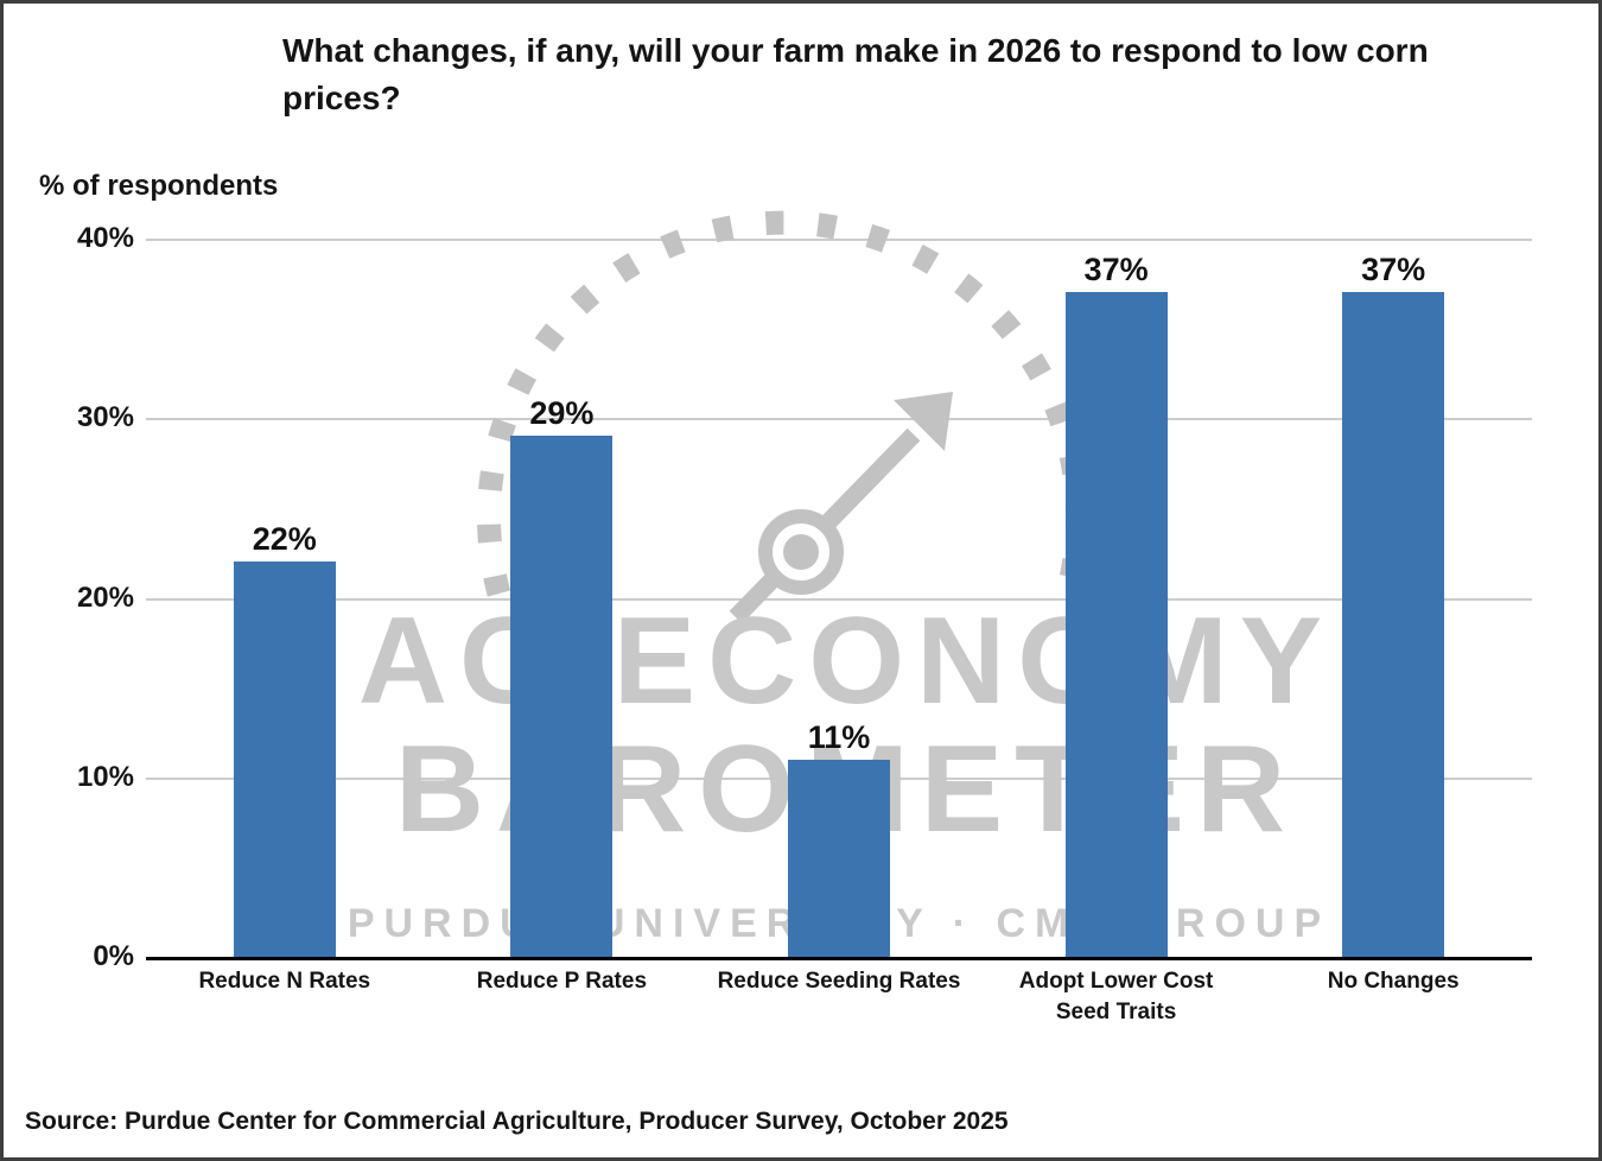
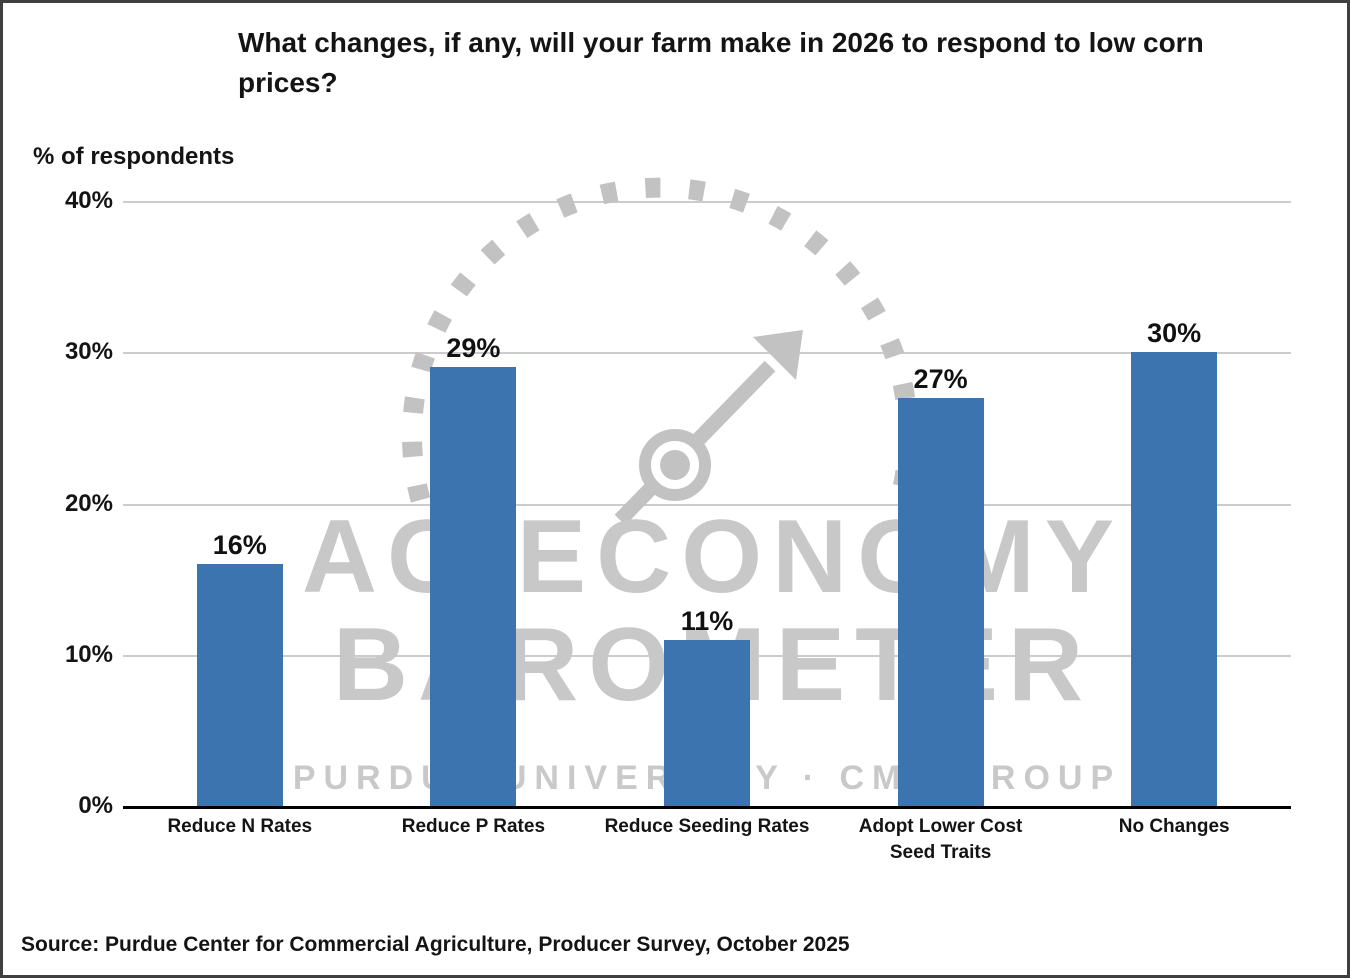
Reduce N Rates: 22% -> 16%
Adopt Lower Cost Seed Traits: 37% -> 27%
No Changes: 37% -> 30%
